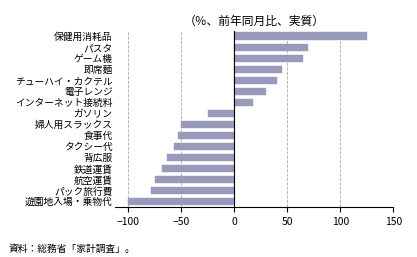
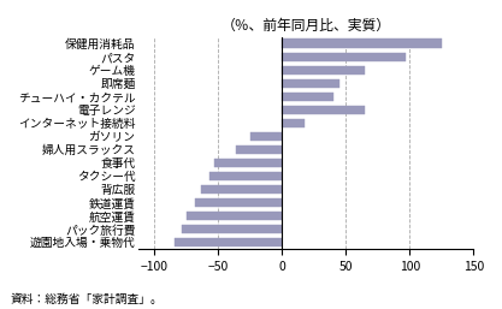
パスタ: 70 -> 97
電子レンジ: 30 -> 65
婦人用スラックス: -50 -> -36
遊園地入場・乗物代: -100 -> -84
